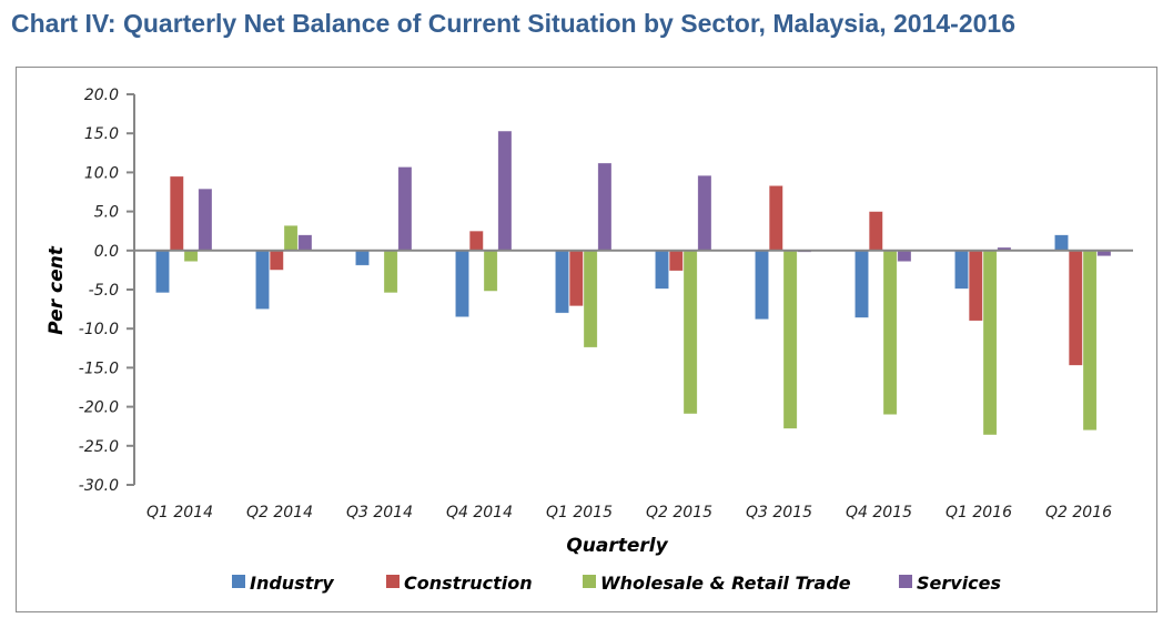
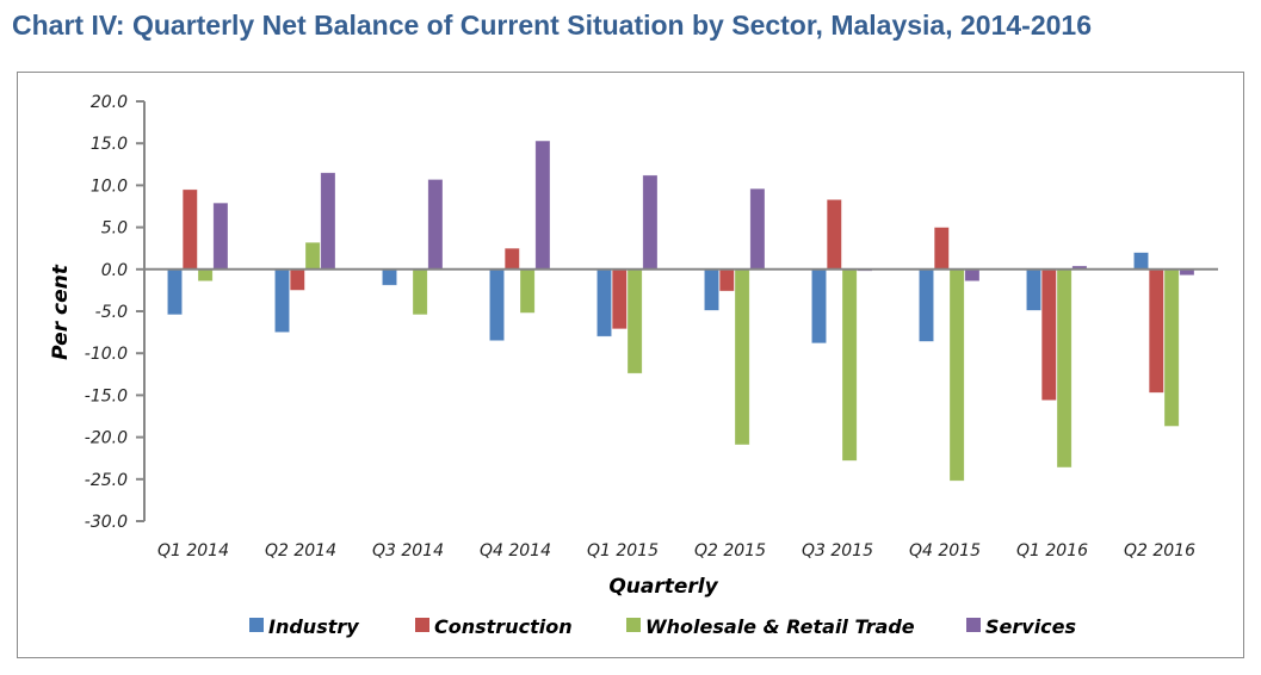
Services/Q2 2014: 2 -> 12
Wholesale & Retail Trade/Q4 2015: -21 -> -25
Construction/Q1 2016: -9 -> -16
Wholesale & Retail Trade/Q2 2016: -23 -> -19
